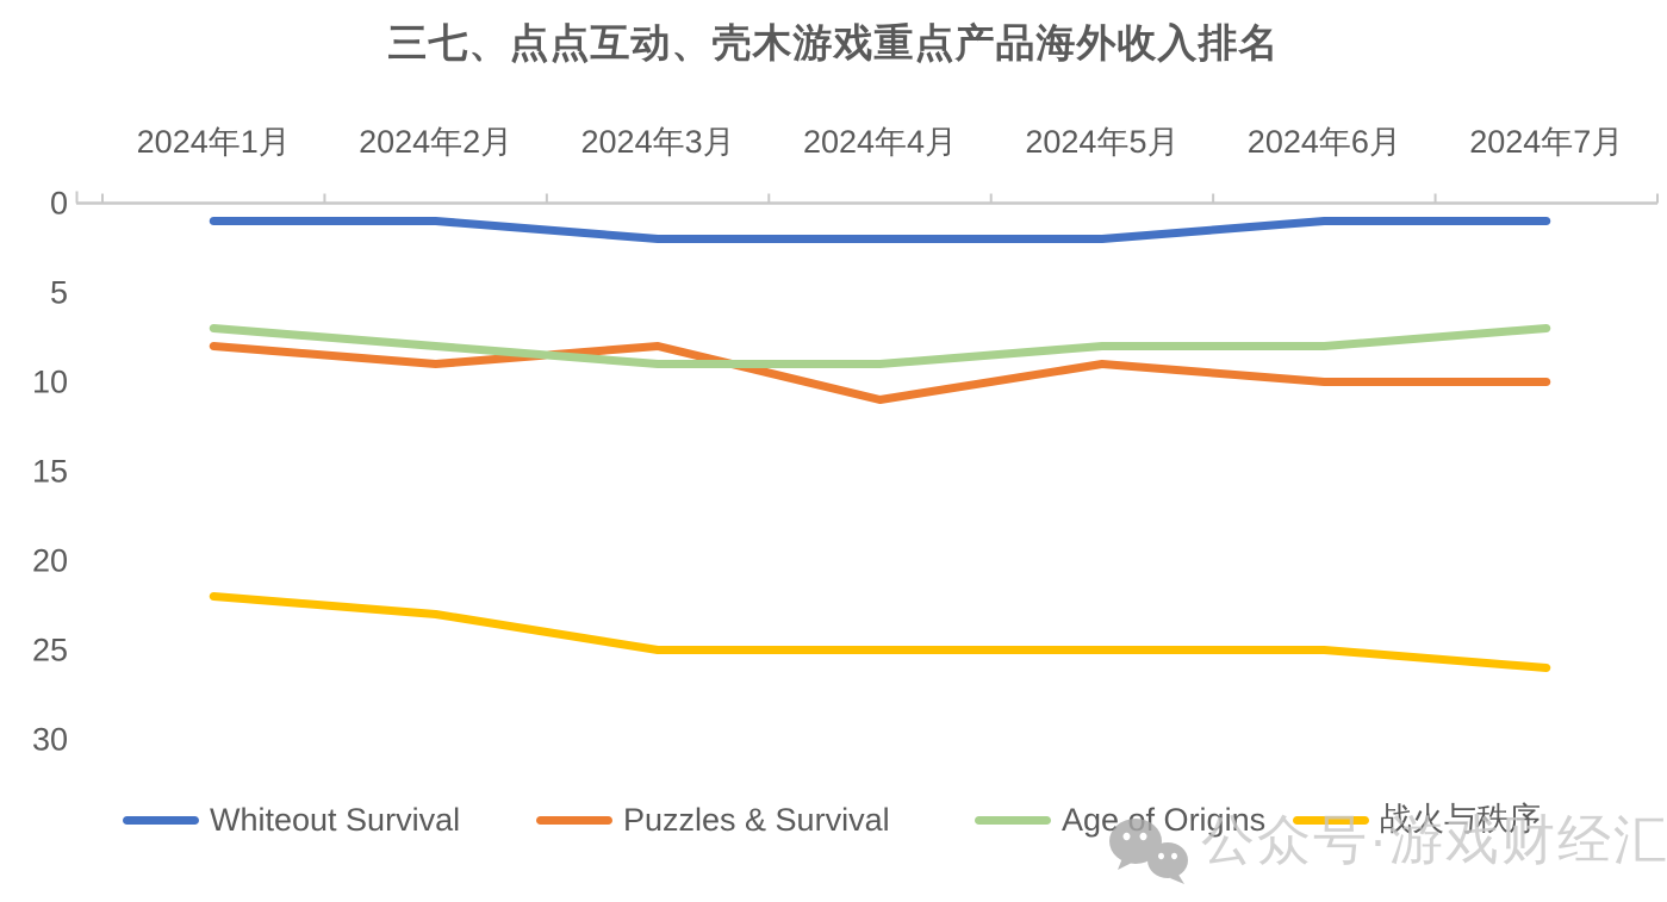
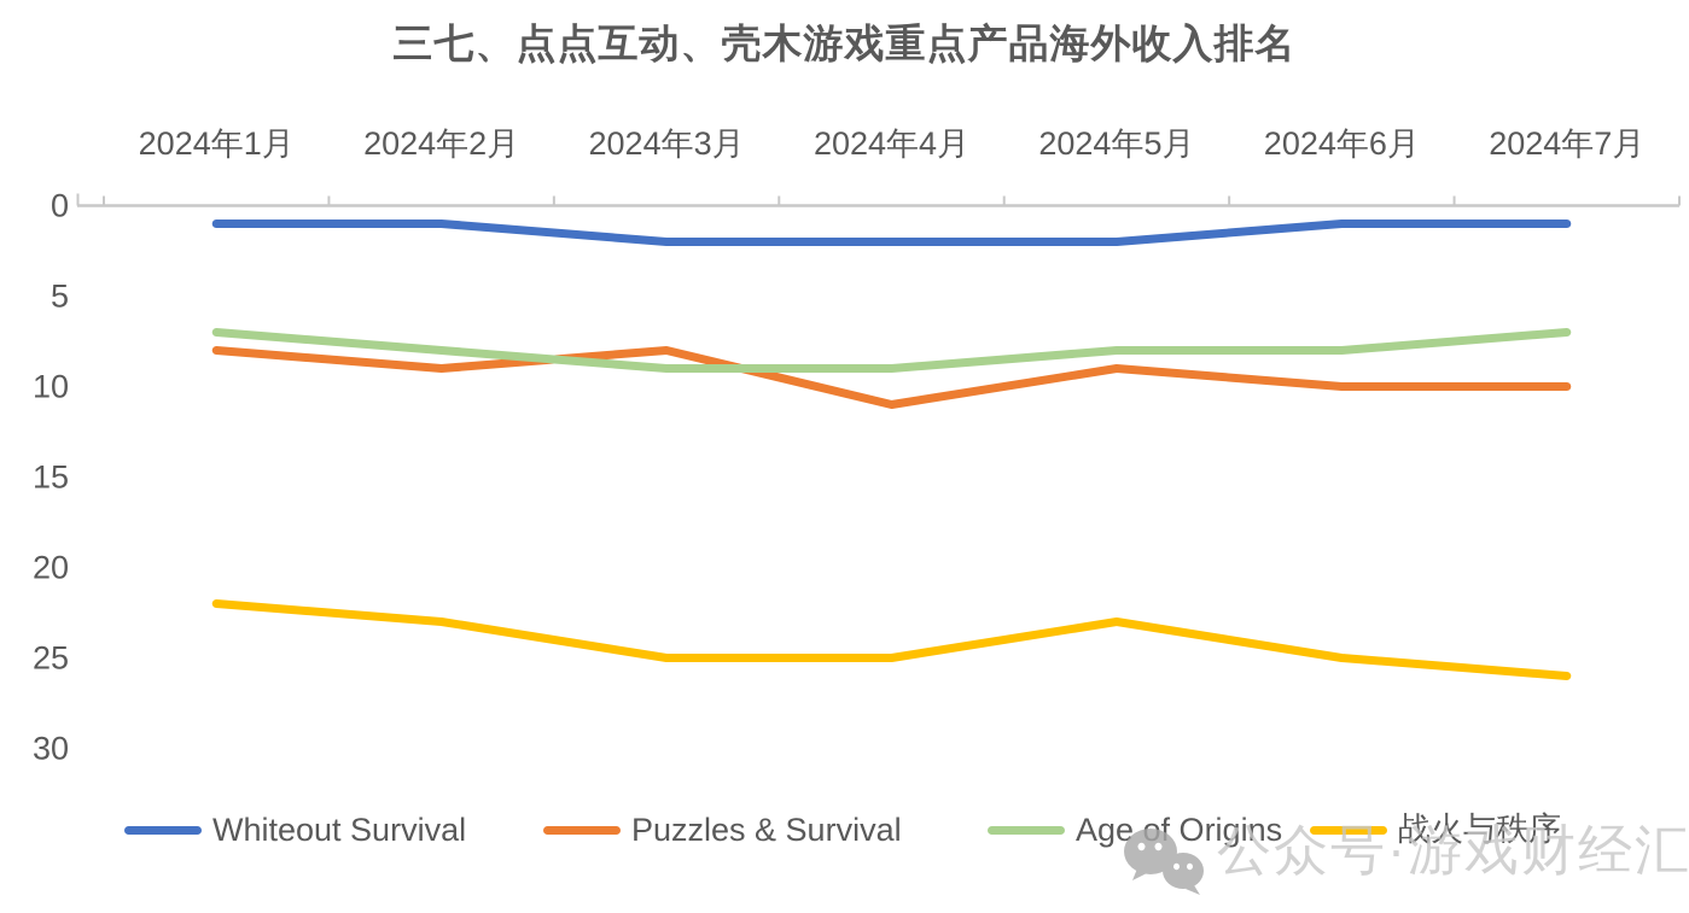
战火与秩序/2024年5月: 25 -> 23
